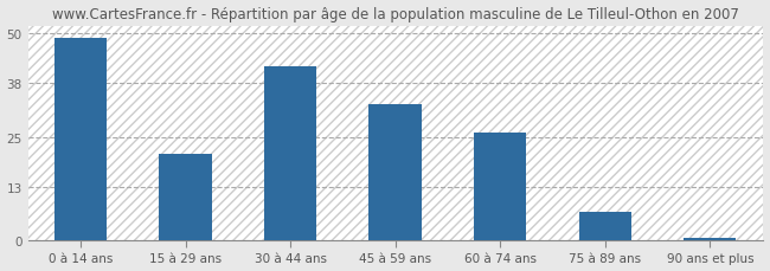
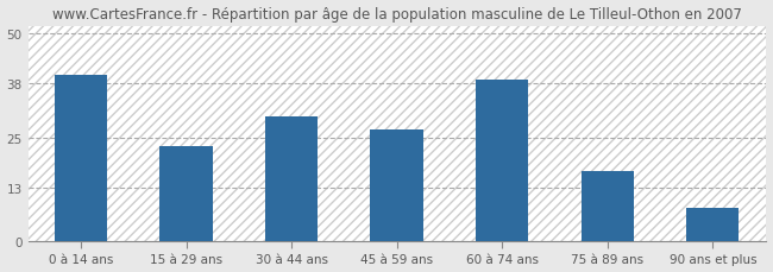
0 à 14 ans: 49.0 -> 40.0
15 à 29 ans: 21.0 -> 23.0
30 à 44 ans: 42.0 -> 30.0
45 à 59 ans: 33.0 -> 27.0
60 à 74 ans: 26.0 -> 39.0
75 à 89 ans: 7.0 -> 17.0
90 ans et plus: 0.5 -> 8.0
